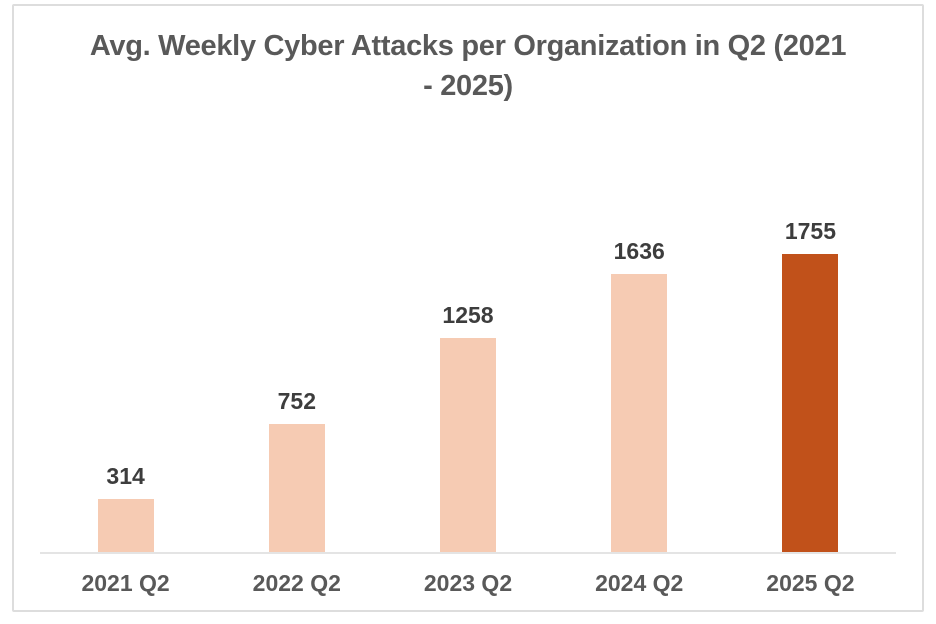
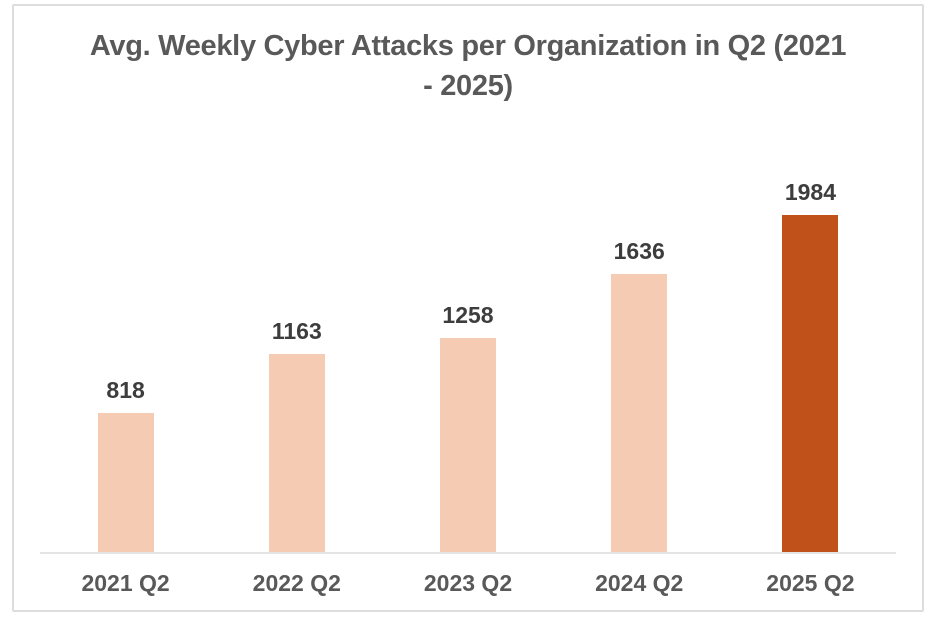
2021 Q2: 314 -> 818
2022 Q2: 752 -> 1163
2025 Q2: 1755 -> 1984
